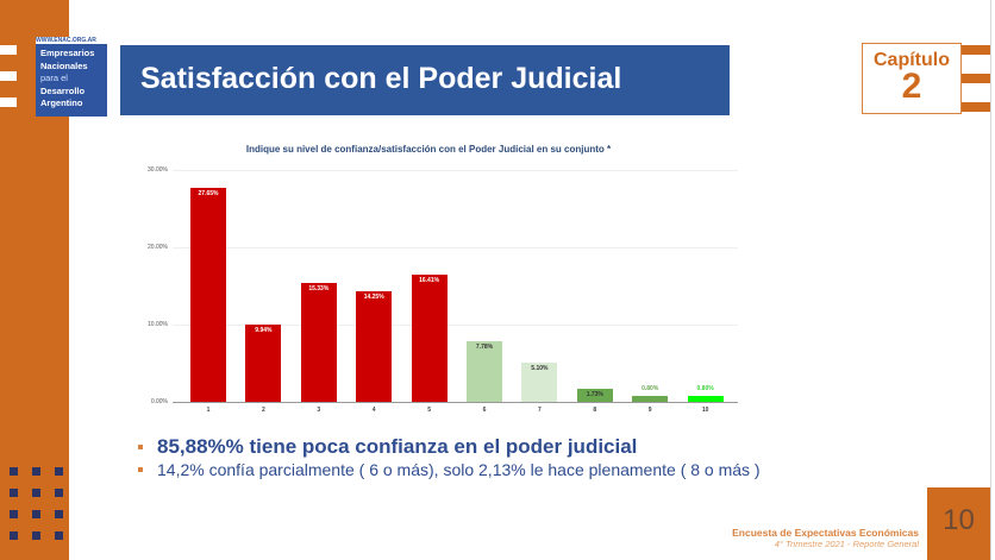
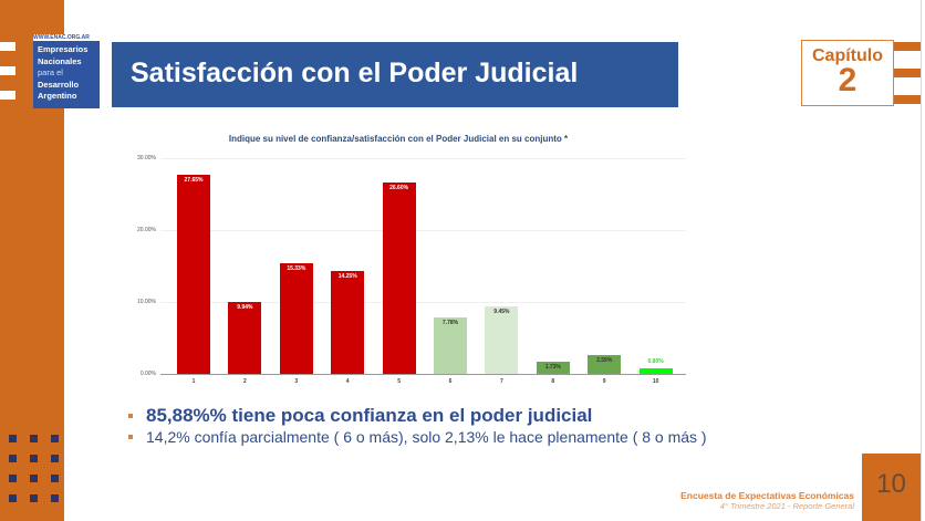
5: 16.41% -> 26.60%
7: 5.10% -> 9.45%
9: 0.80% -> 2.59%
